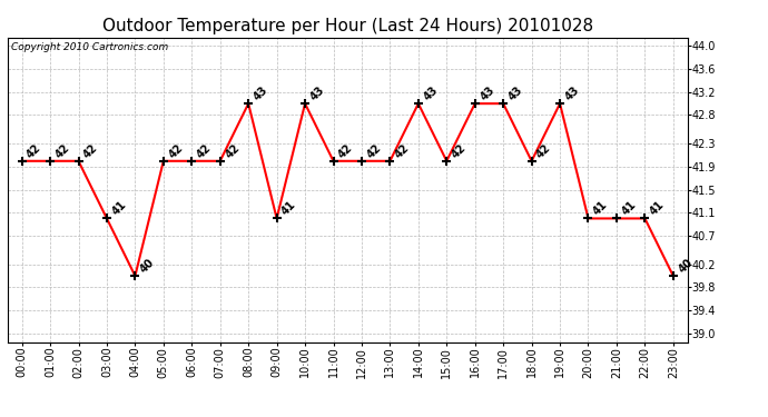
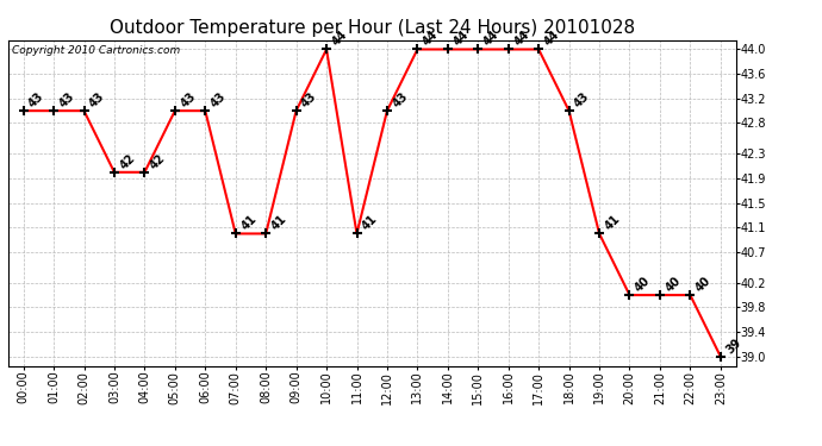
00:00: 42 -> 43
01:00: 42 -> 43
02:00: 42 -> 43
03:00: 41 -> 42
04:00: 40 -> 42
05:00: 42 -> 43
06:00: 42 -> 43
07:00: 42 -> 41
08:00: 43 -> 41
09:00: 41 -> 43
10:00: 43 -> 44
11:00: 42 -> 41
12:00: 42 -> 43
13:00: 42 -> 44
14:00: 43 -> 44
15:00: 42 -> 44
16:00: 43 -> 44
17:00: 43 -> 44
18:00: 42 -> 43
19:00: 43 -> 41
20:00: 41 -> 40
21:00: 41 -> 40
22:00: 41 -> 40
23:00: 40 -> 39
